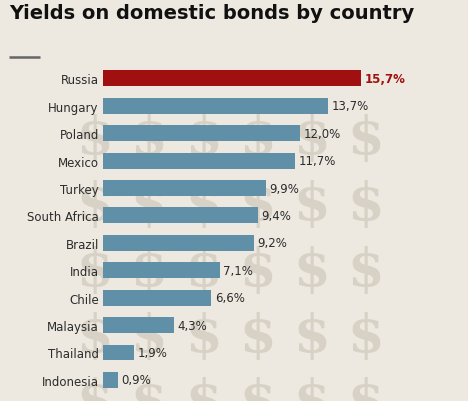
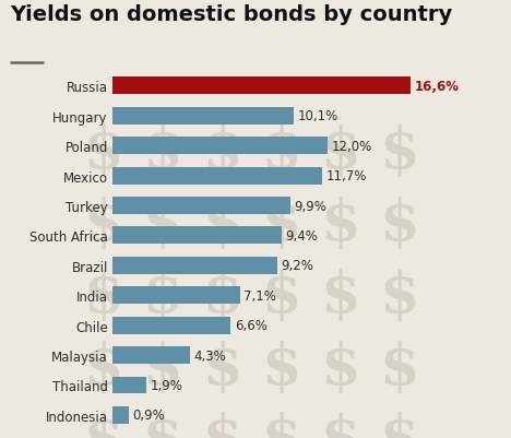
Russia: 15,7% -> 16,6%
Hungary: 13,7% -> 10,1%
